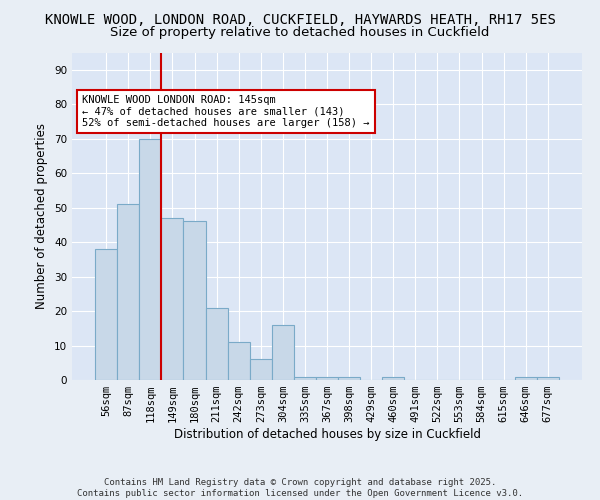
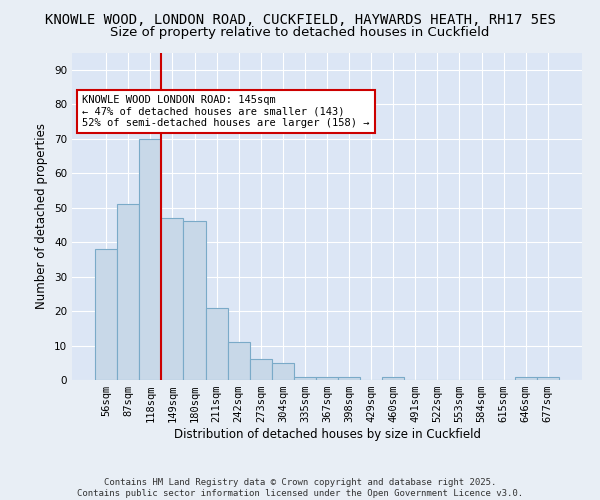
304sqm: 16 -> 5
